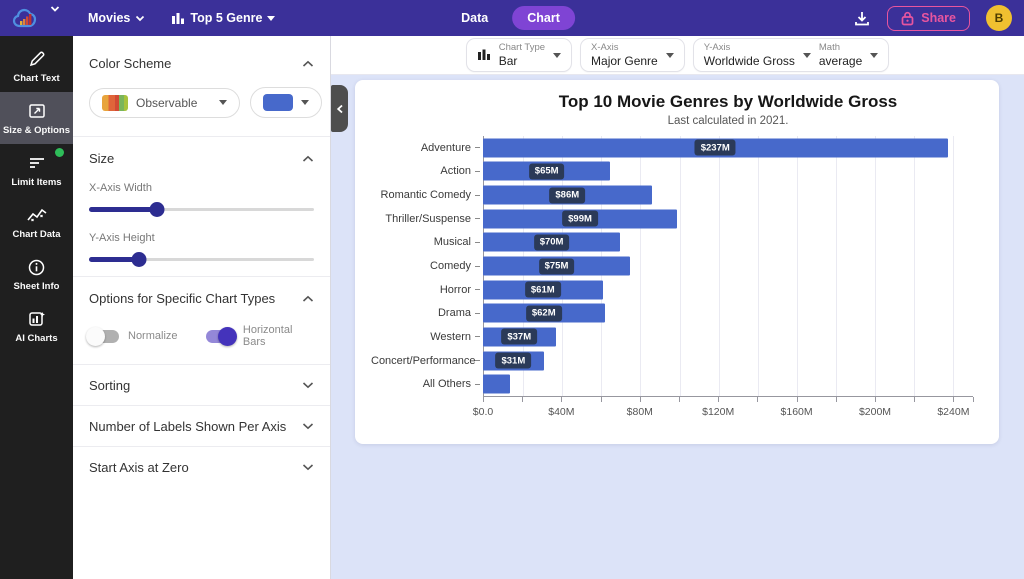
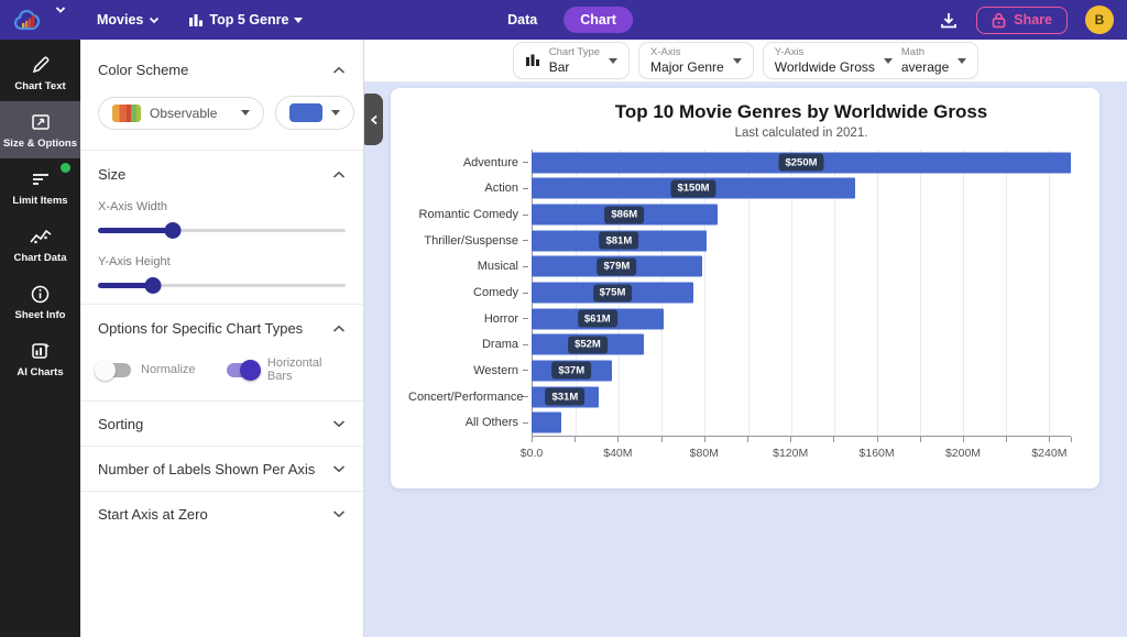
Adventure: $237M -> $250M
Action: $65M -> $150M
Thriller/Suspense: $99M -> $81M
Musical: $70M -> $79M
Drama: $62M -> $52M
